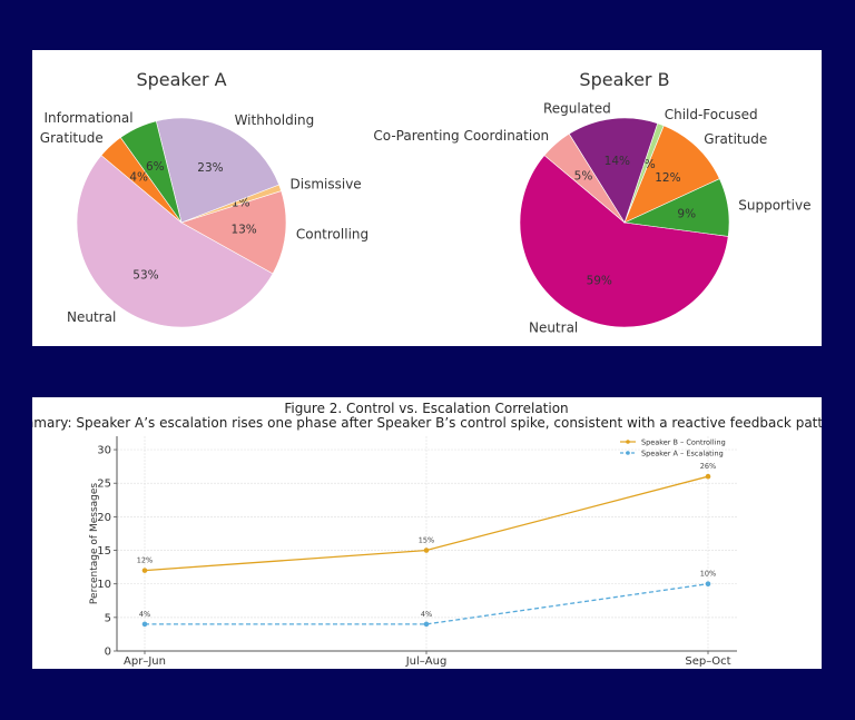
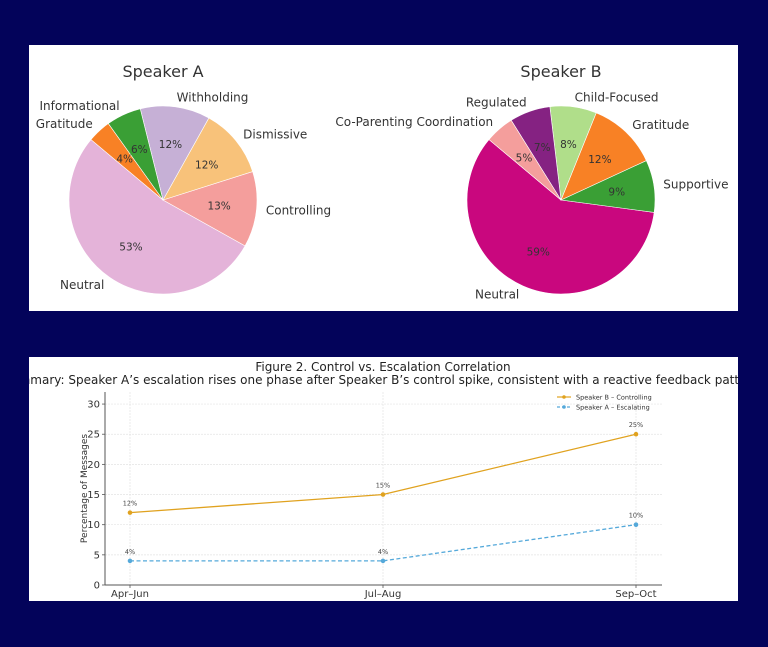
Speaker A/Dismissive: 1% -> 12%
Speaker A/Withholding: 23% -> 12%
Speaker B/Child-Focused: 1% -> 8%
Speaker B/Regulated: 14% -> 7%
Figure 2. Control vs. Escalation Correlation/Speaker B – Controlling/Sep–Oct: 26% -> 25%
